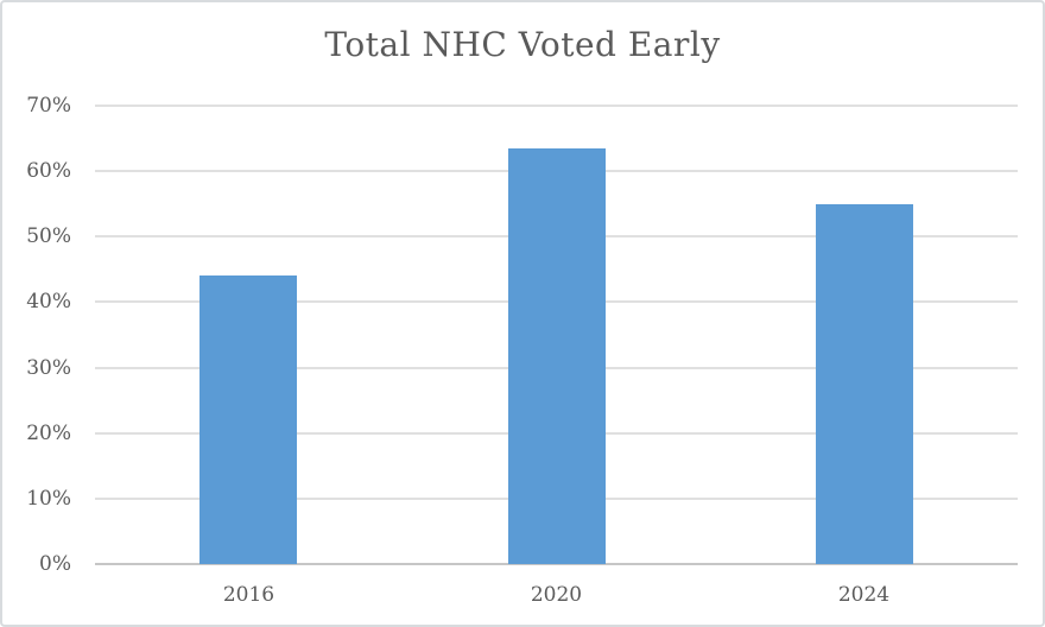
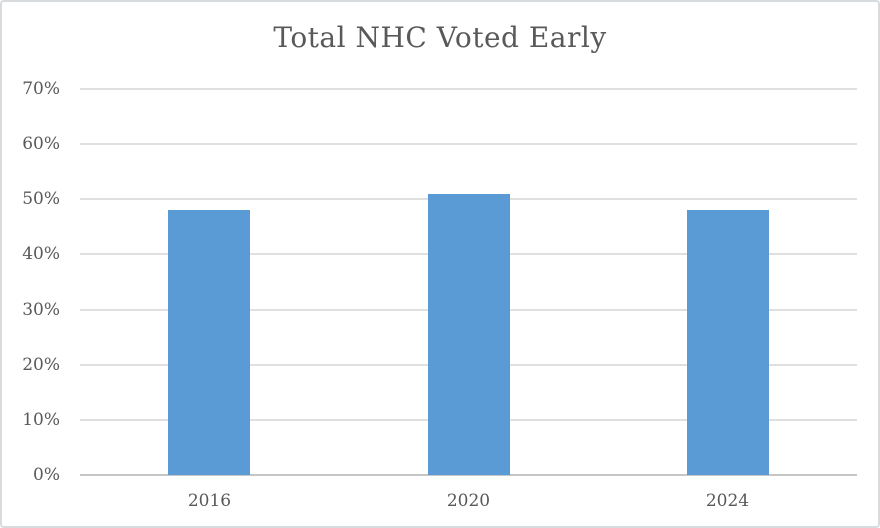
2016: 44% -> 48%
2020: 64% -> 51%
2024: 55% -> 48%
